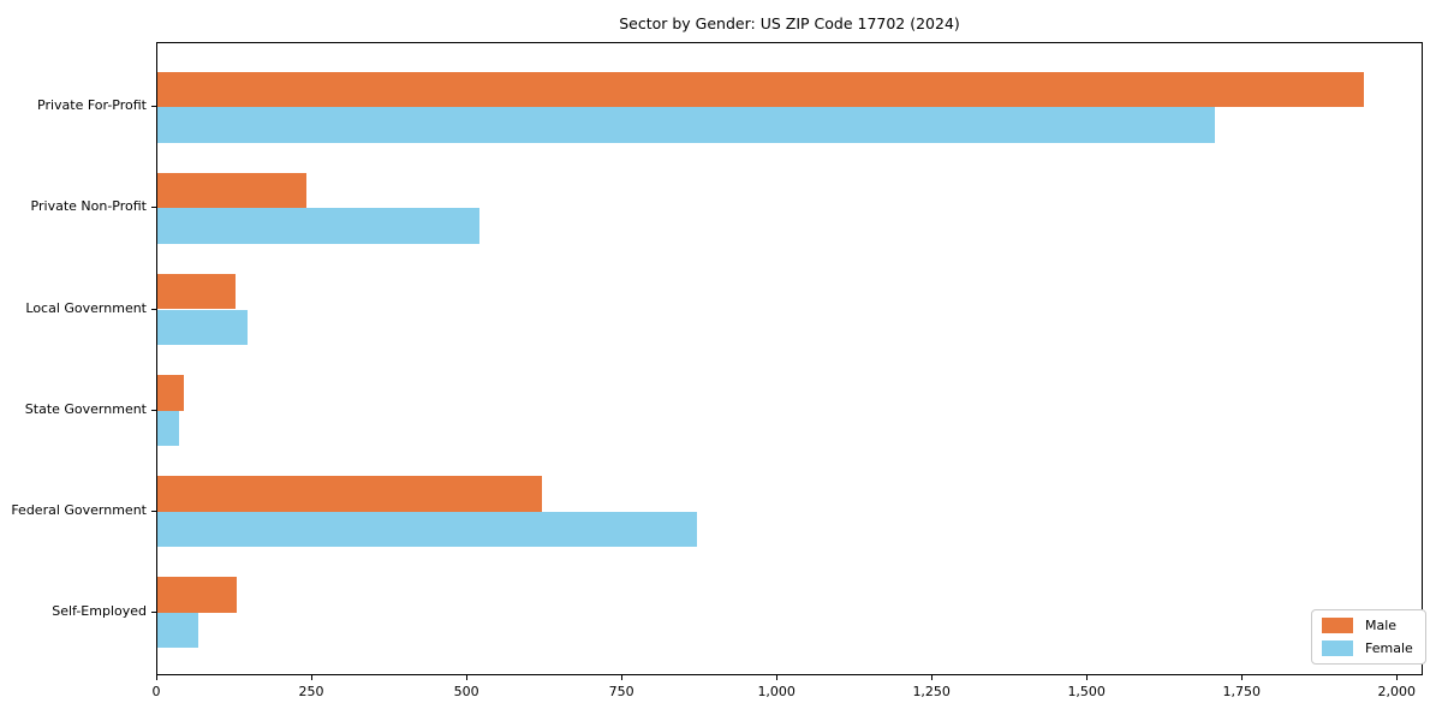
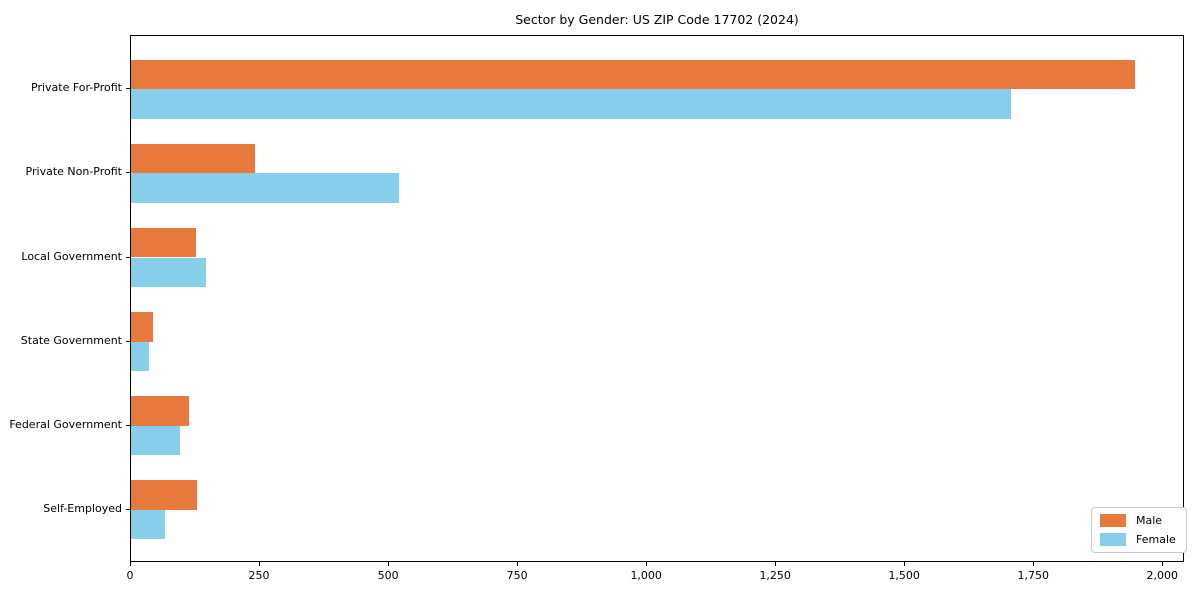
Male/Federal Government: 620 -> 110
Female/Federal Government: 870 -> 90
